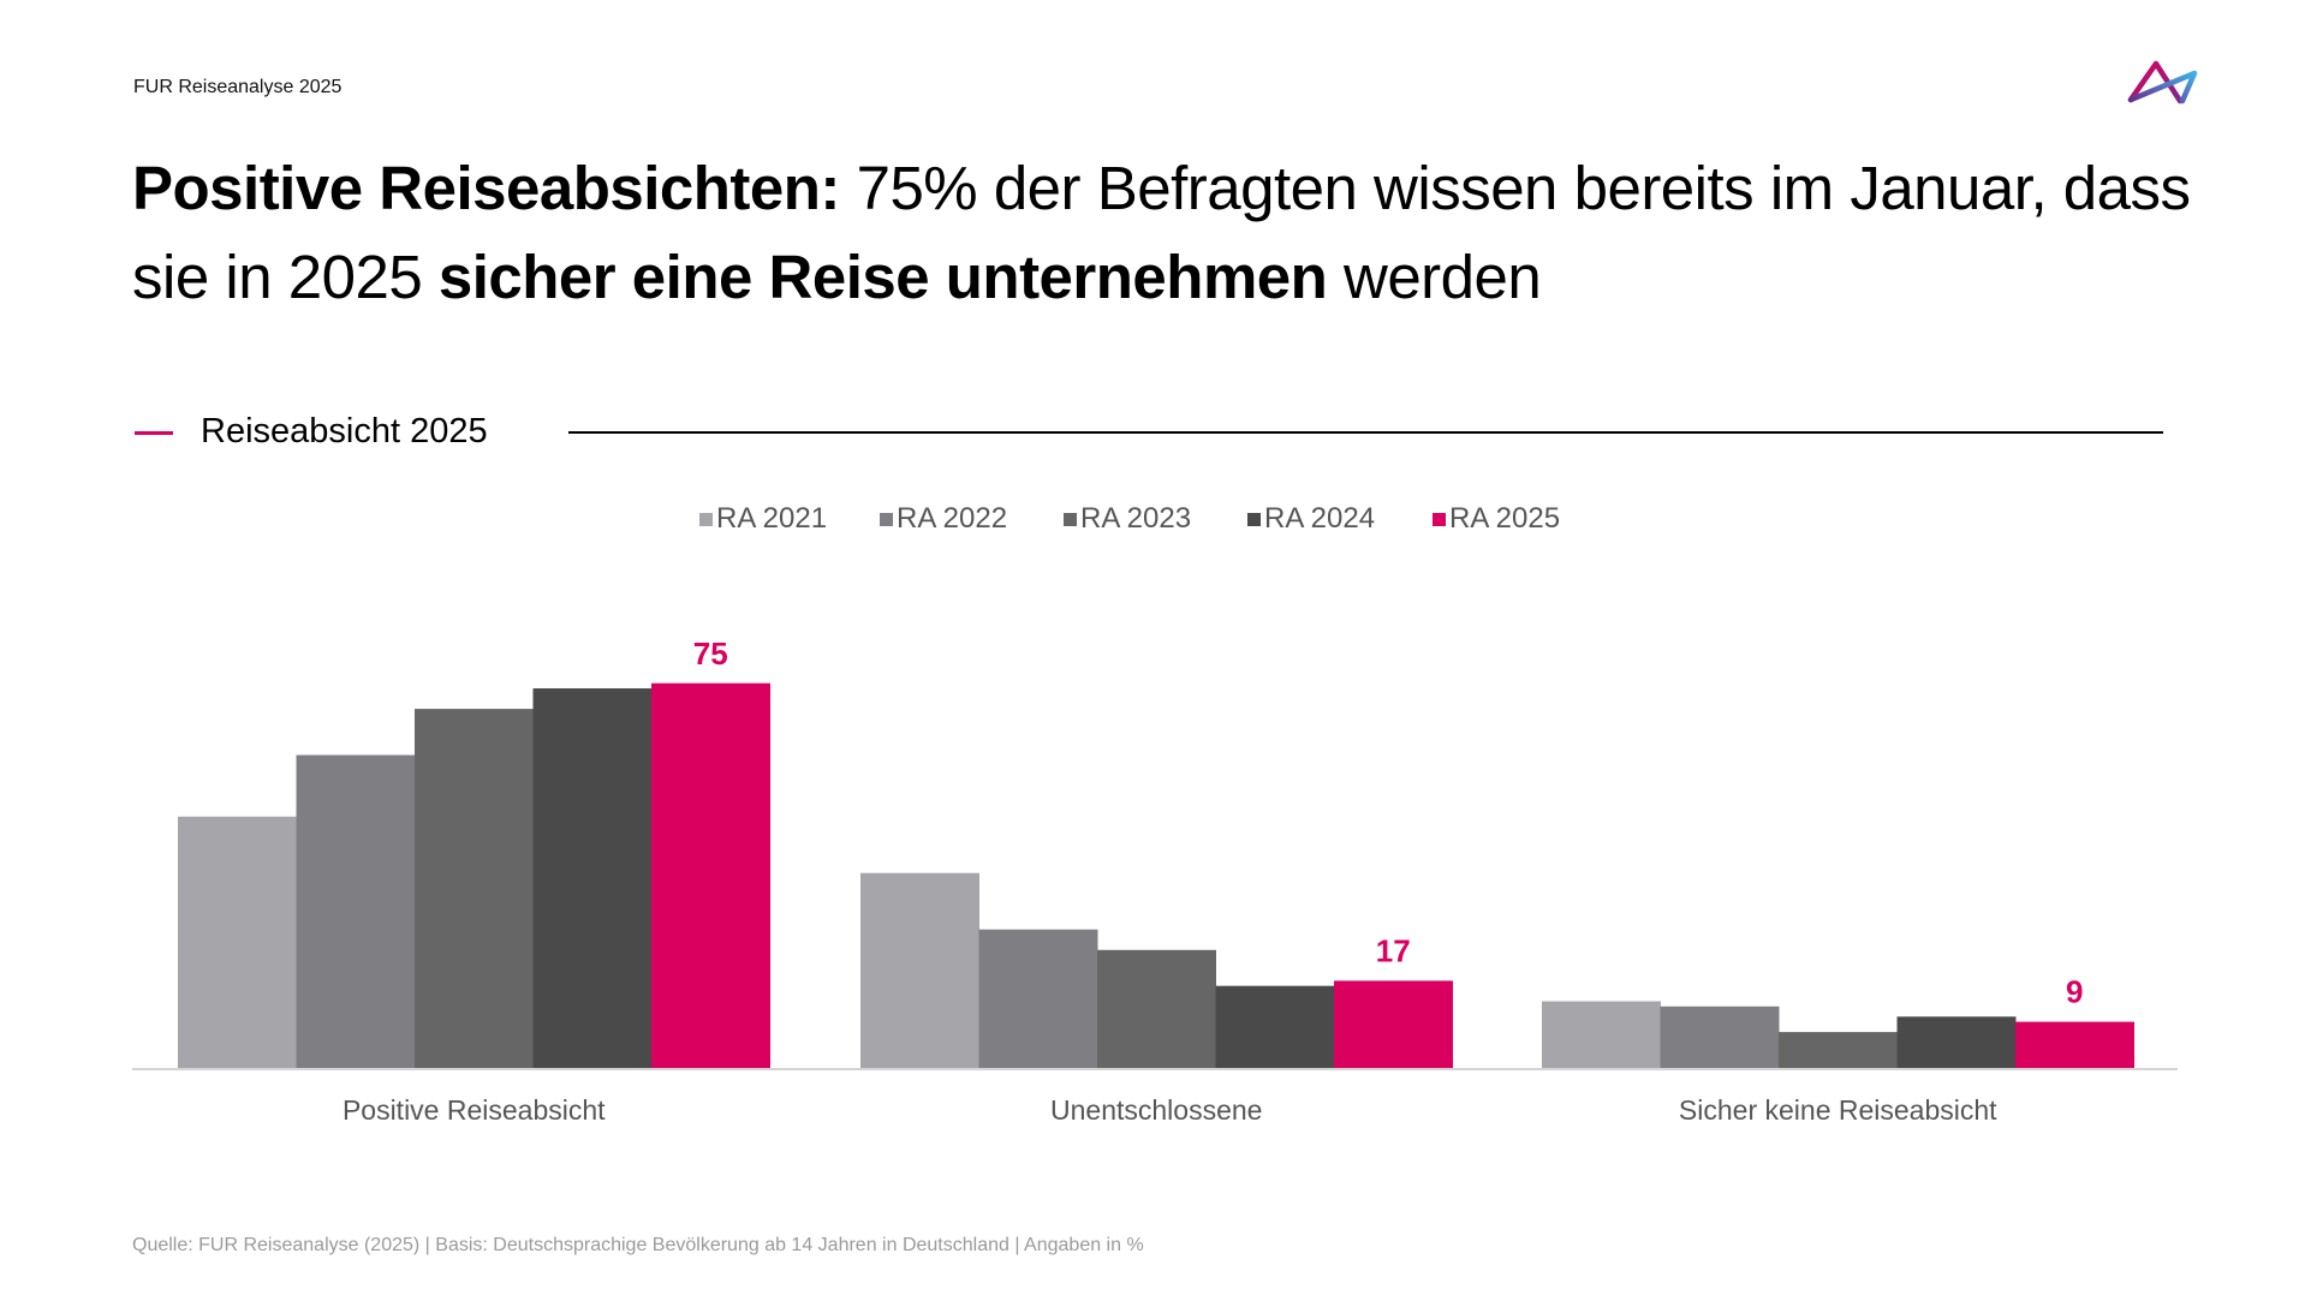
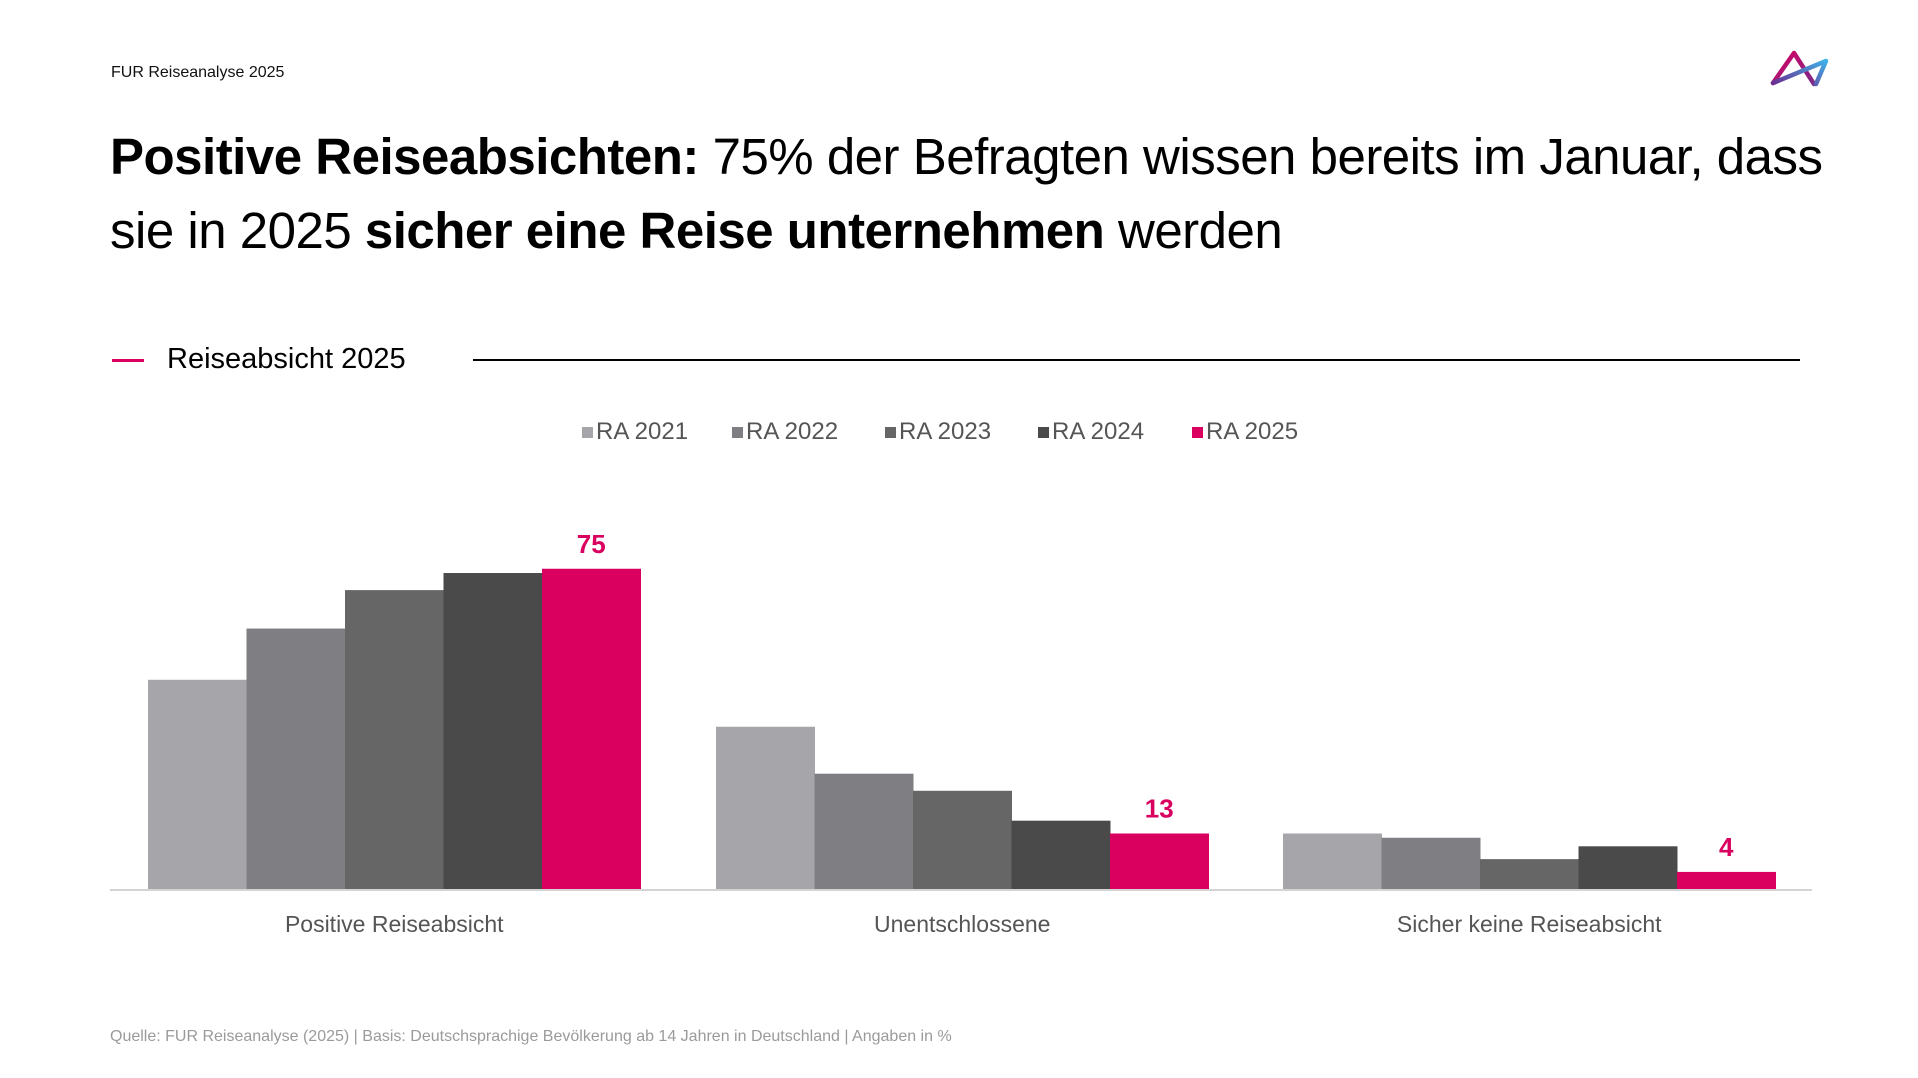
RA 2025/Unentschlossene: 17 -> 13
RA 2025/Sicher keine Reiseabsicht: 9 -> 4
